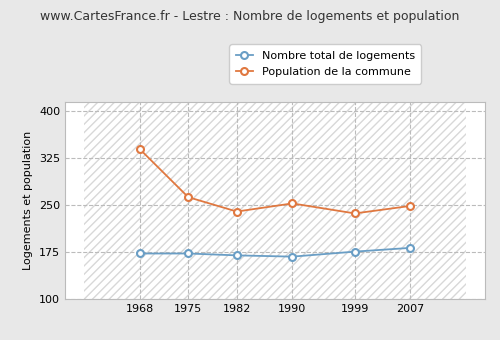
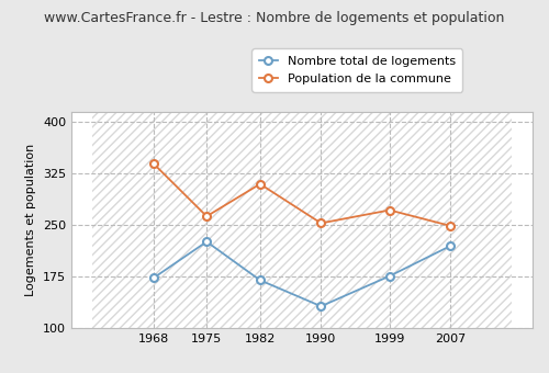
Nombre total de logements/1975: 173 -> 226
Population de la commune/1982: 240 -> 310
Nombre total de logements/1990: 168 -> 132
Population de la commune/1999: 237 -> 272
Nombre total de logements/2007: 182 -> 220
